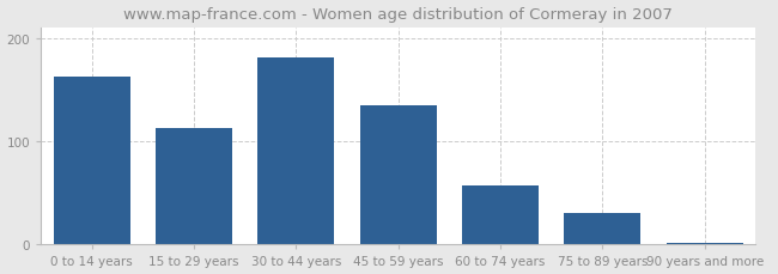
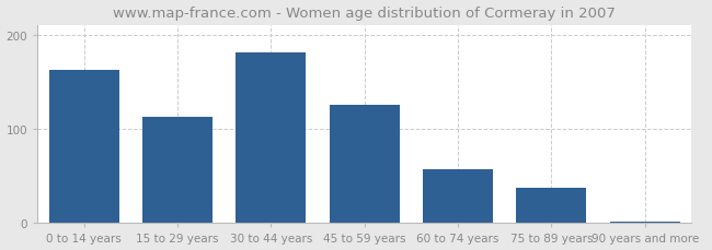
45 to 59 years: 135 -> 126
75 to 89 years: 30 -> 38
